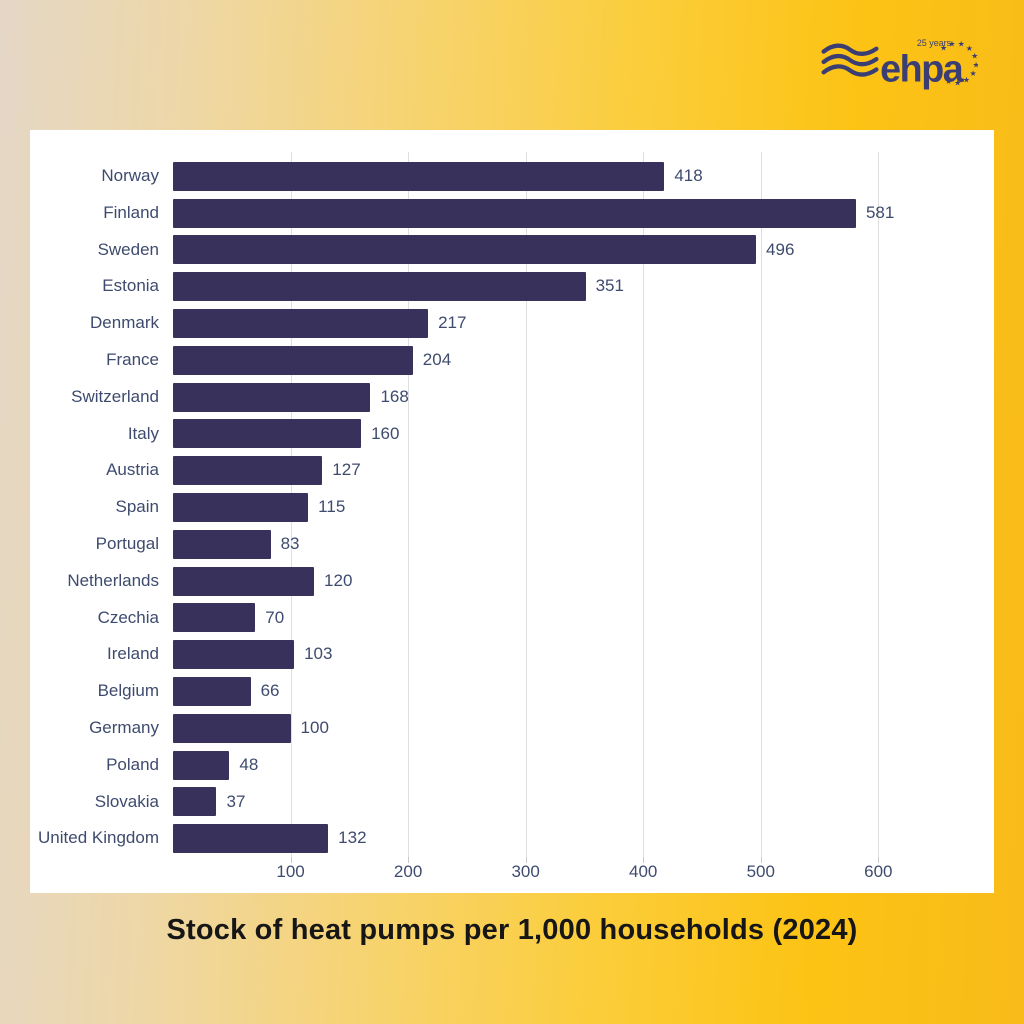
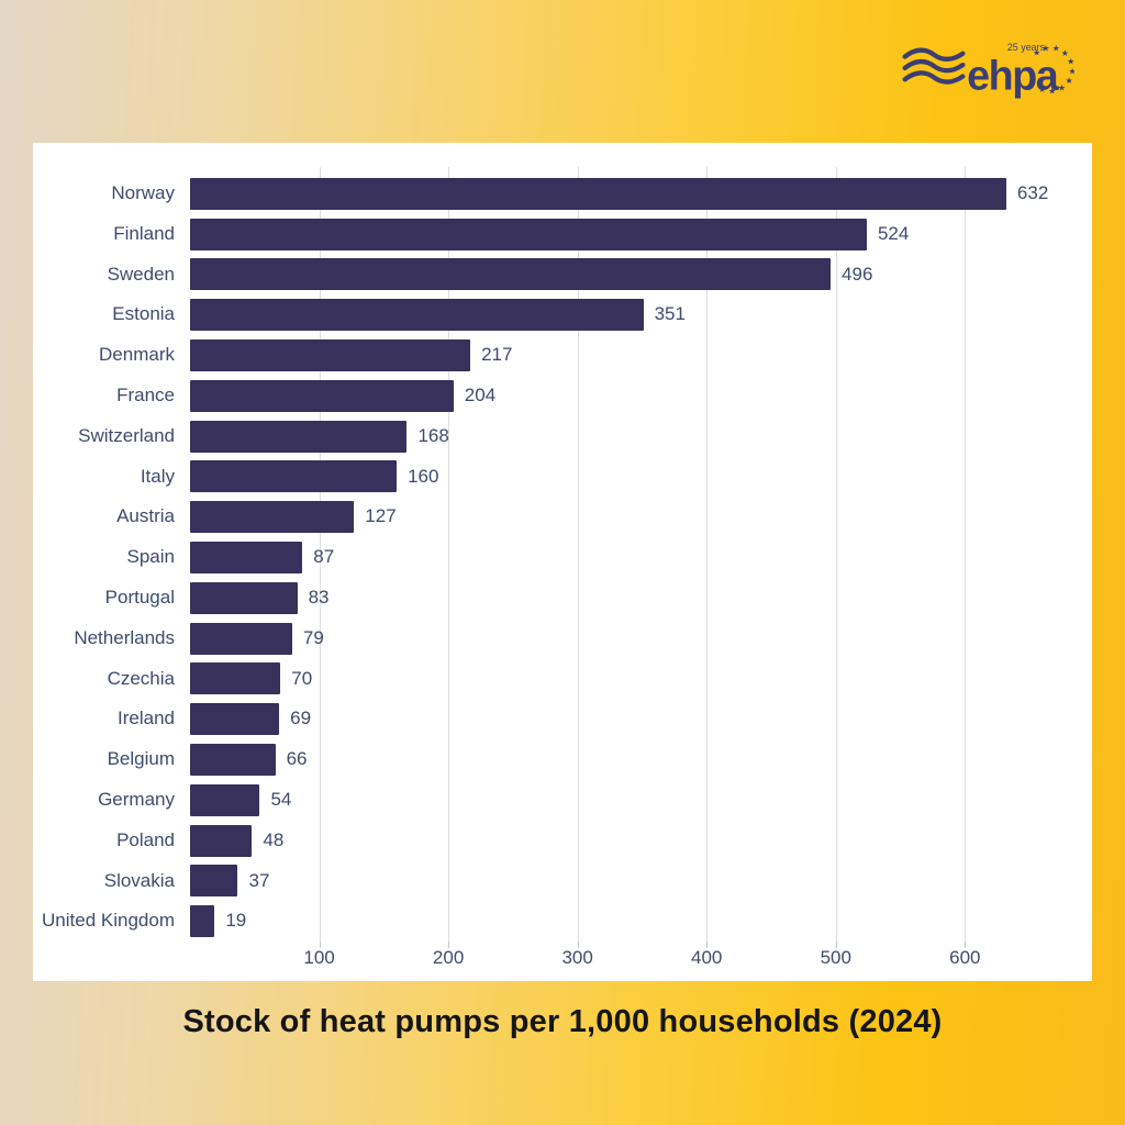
Norway: 418 -> 632
Finland: 581 -> 524
Spain: 115 -> 87
Netherlands: 120 -> 79
Ireland: 103 -> 69
Germany: 100 -> 54
United Kingdom: 132 -> 19
